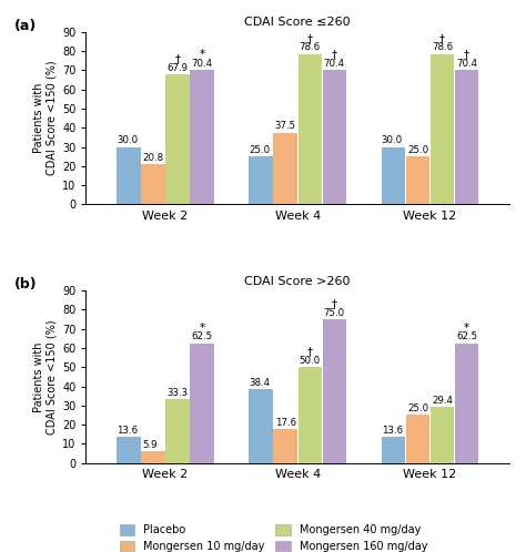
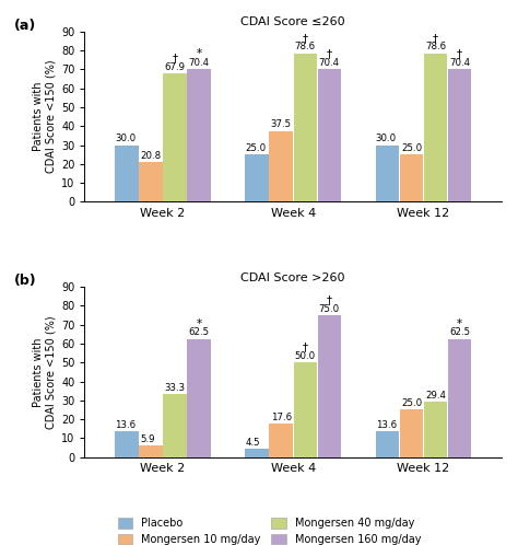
CDAI Score >260/Placebo/Week 4: 38.4 -> 4.5
